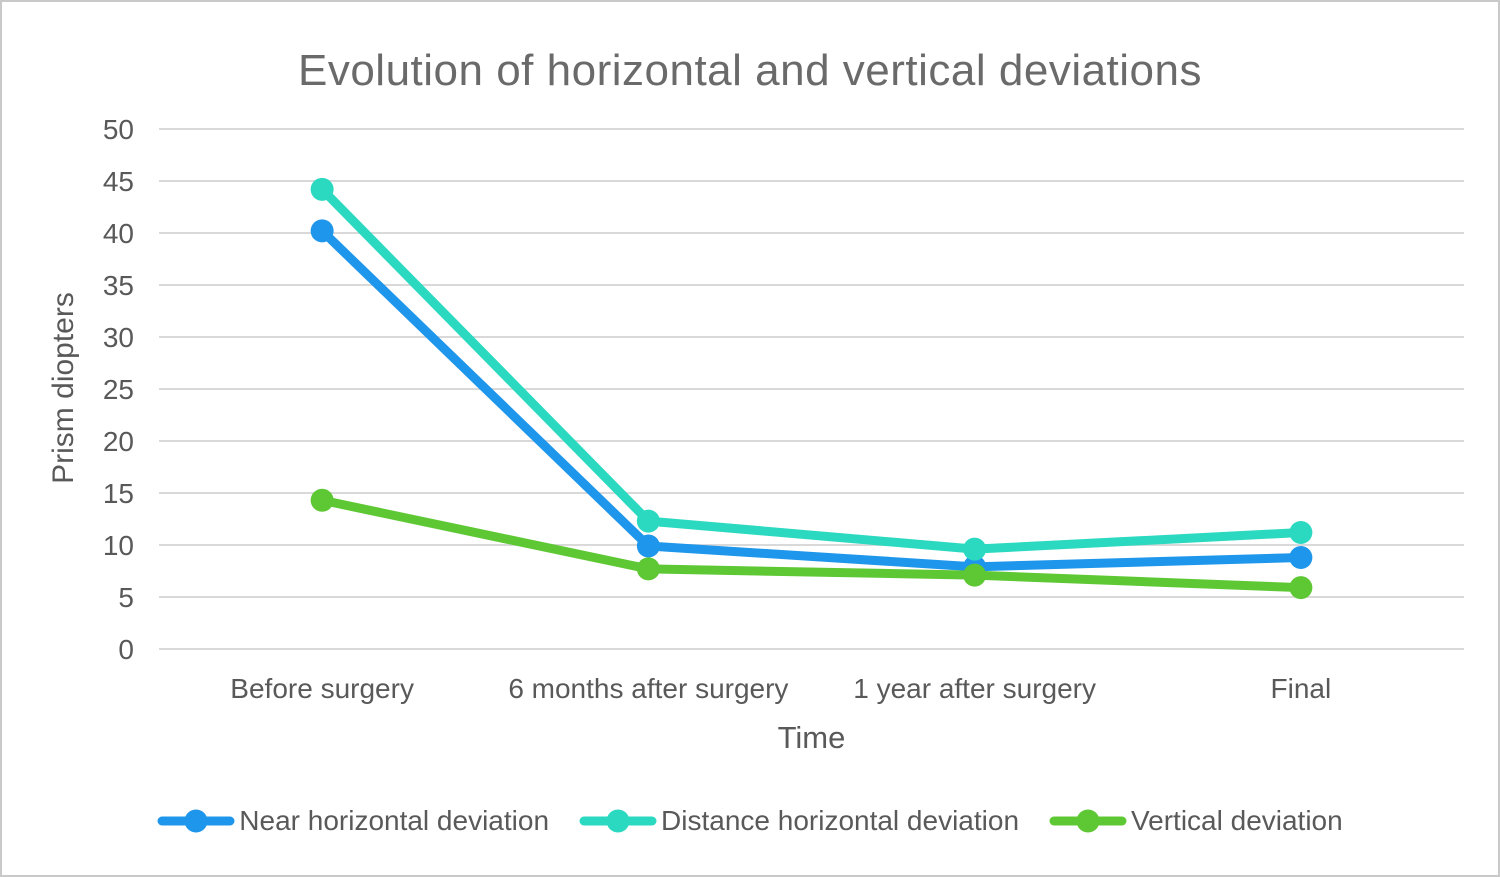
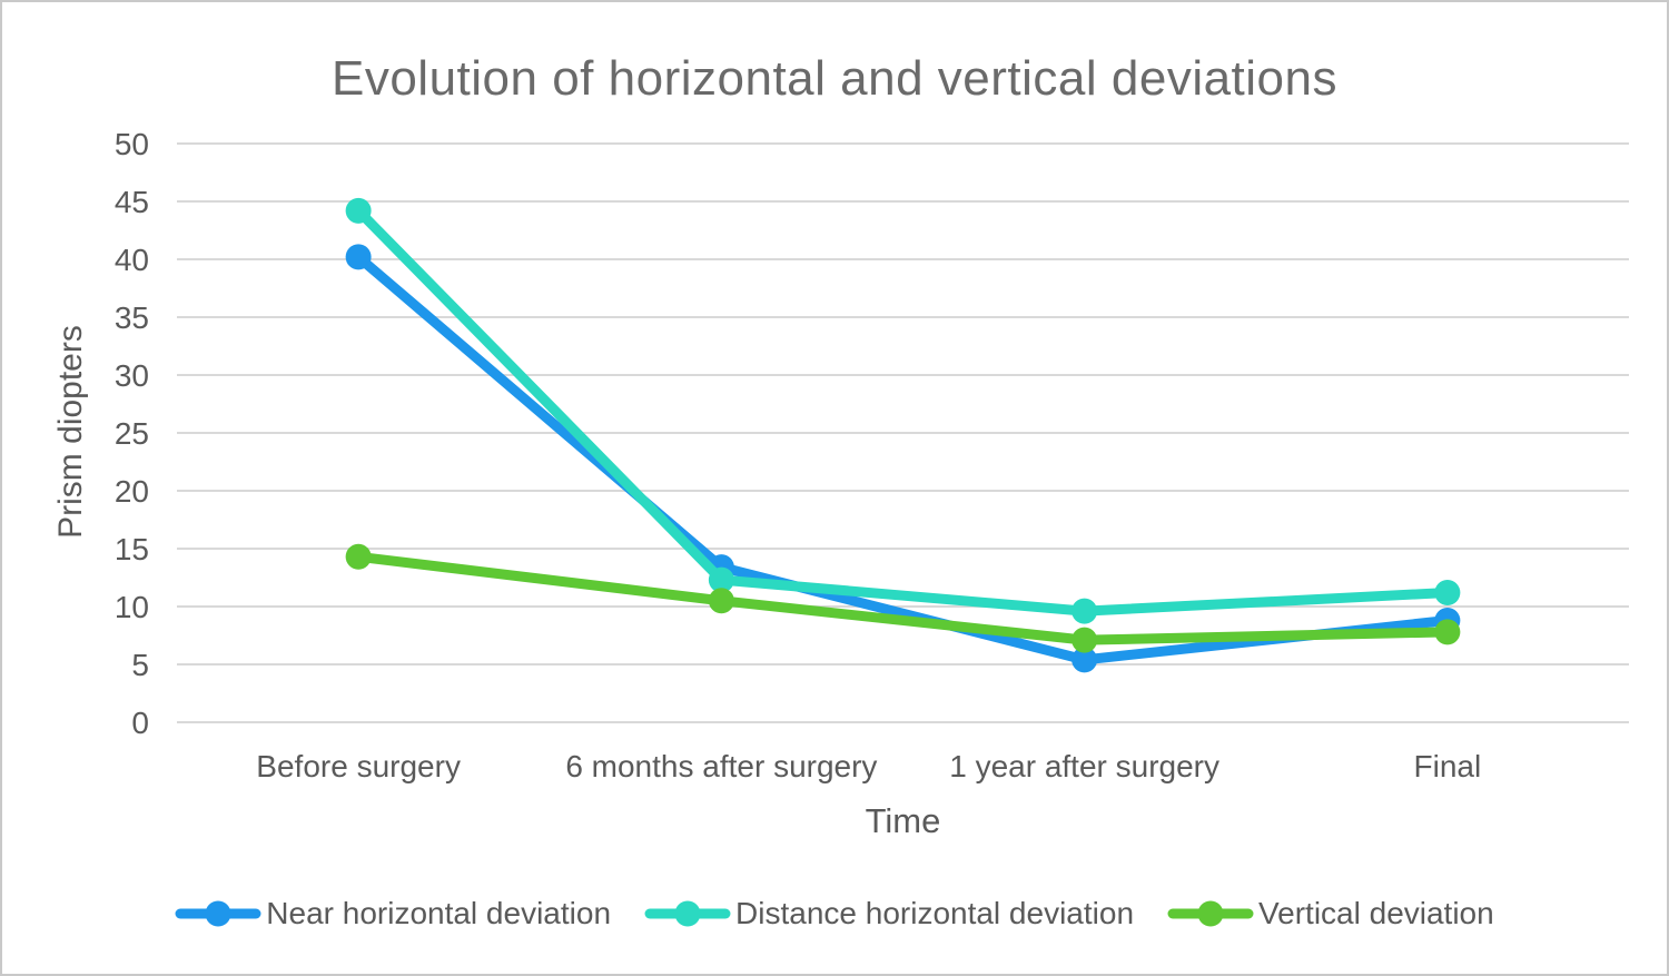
Near horizontal deviation/6 months after surgery: 9.9 -> 13.4
Vertical deviation/6 months after surgery: 7.7 -> 10.5
Near horizontal deviation/1 year after surgery: 7.9 -> 5.4
Vertical deviation/Final: 5.9 -> 7.8
